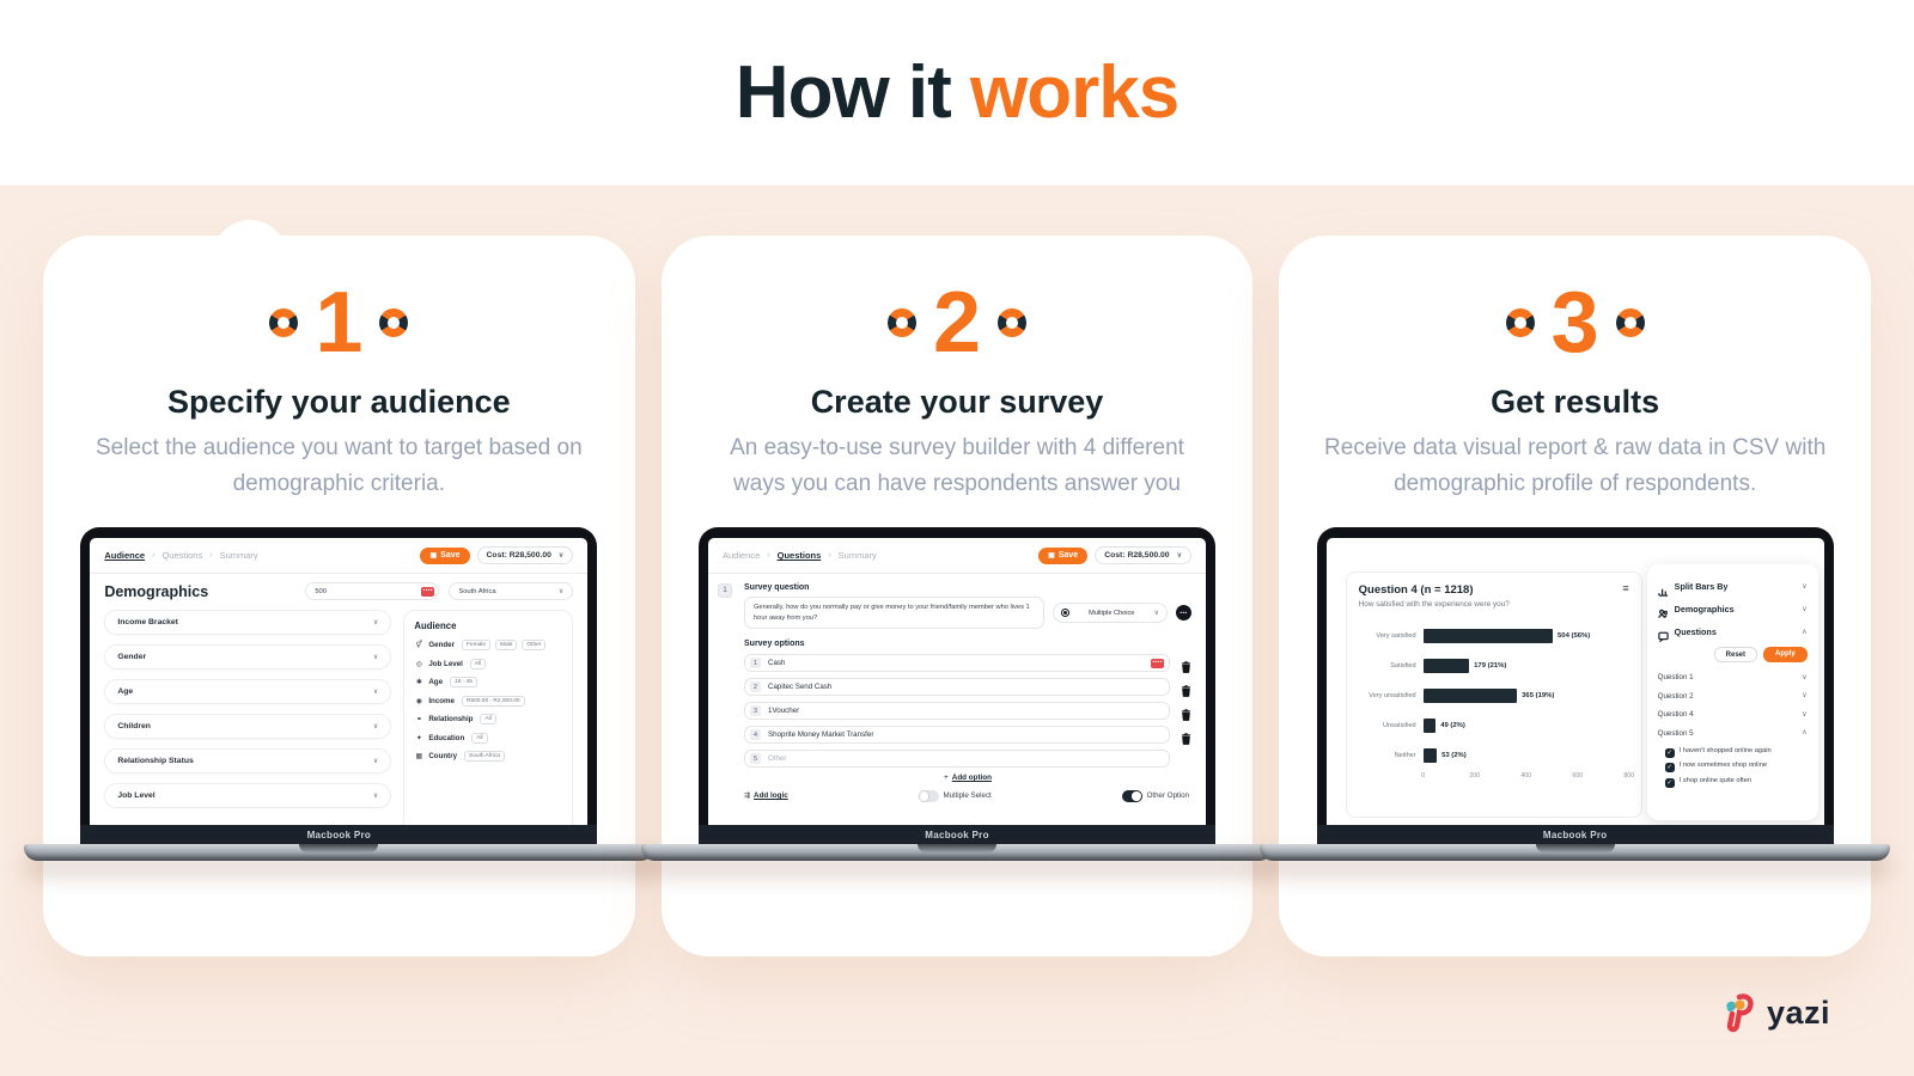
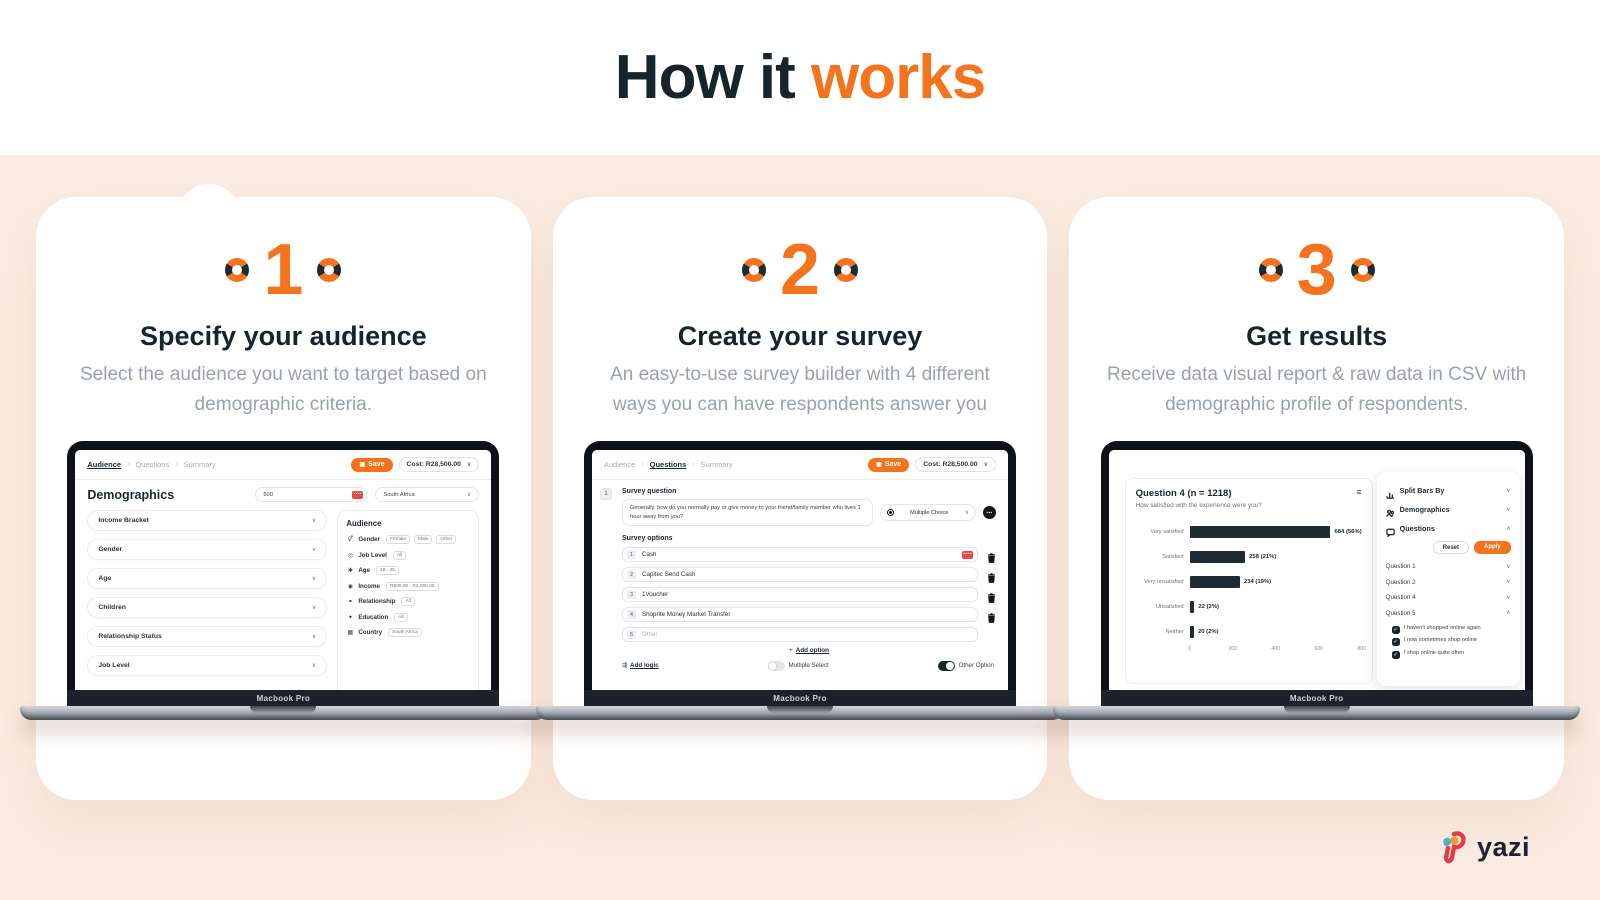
Very satisfied: 504 -> 684
Satisfied: 179 -> 258
Very unsatisfied: 365 -> 234
Unsatisfied: 49 -> 22
Neither: 53 -> 20
